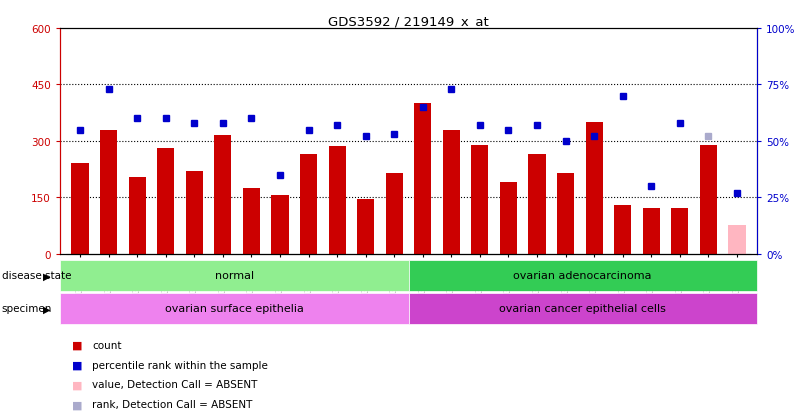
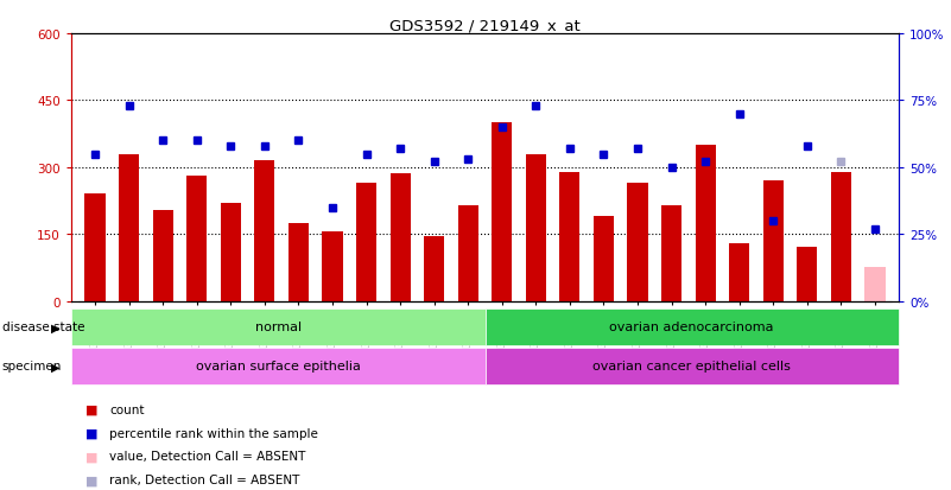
GSM360046: 120 -> 270
